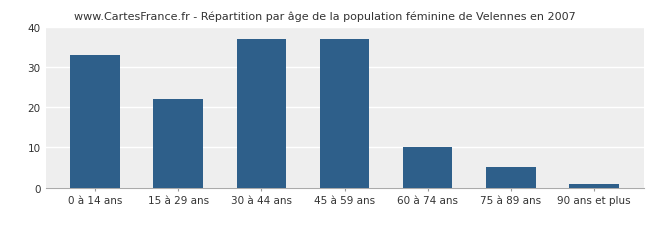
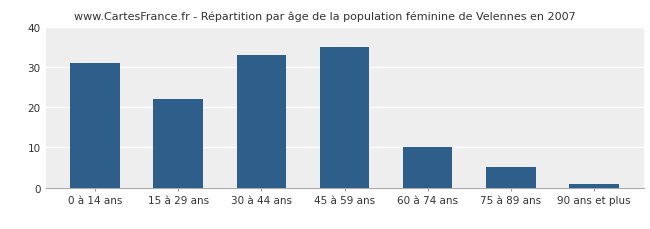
0 à 14 ans: 33 -> 31
30 à 44 ans: 37 -> 33
45 à 59 ans: 37 -> 35
